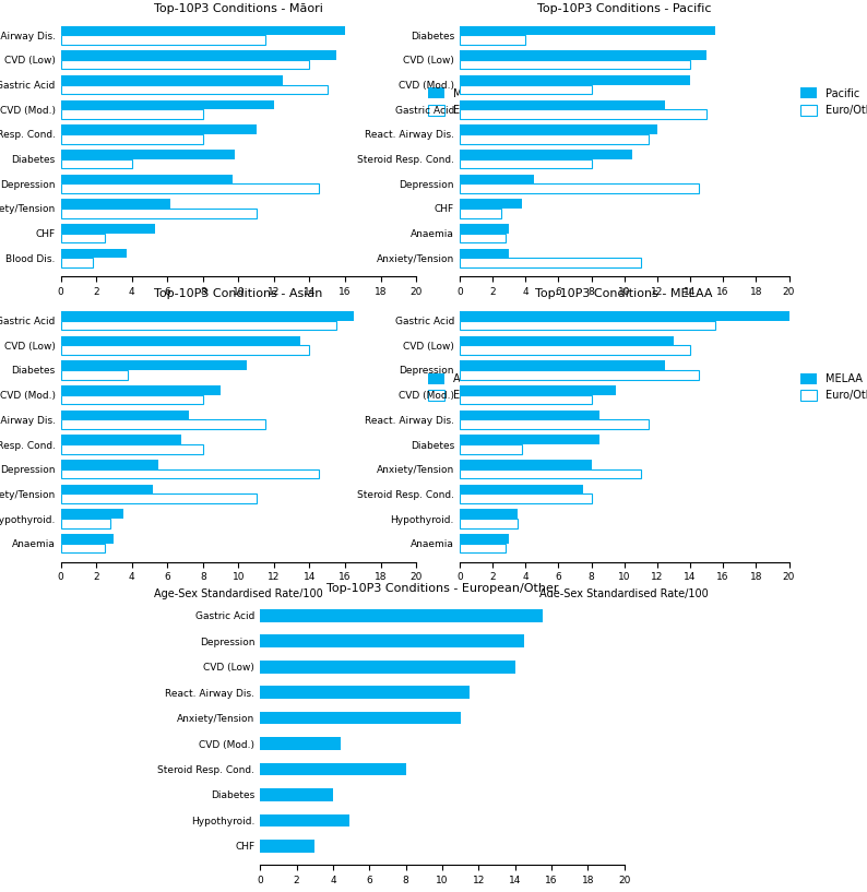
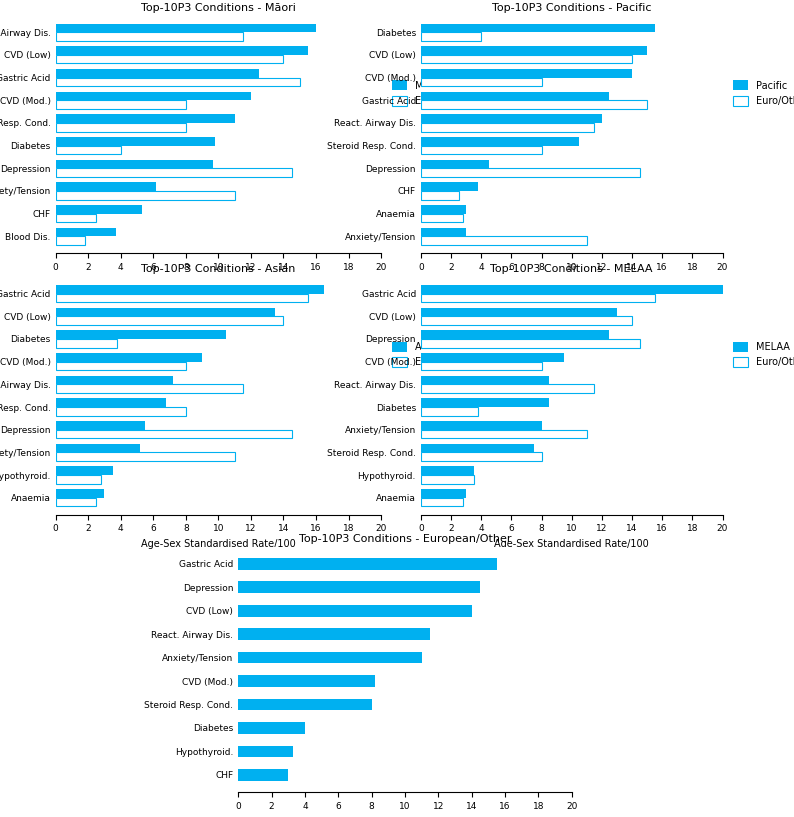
Top-10P3 Conditions - European/Other/CVD (Mod.): 4.4 -> 8.2
Top-10P3 Conditions - European/Other/Hypothyroid.: 4.9 -> 3.3
